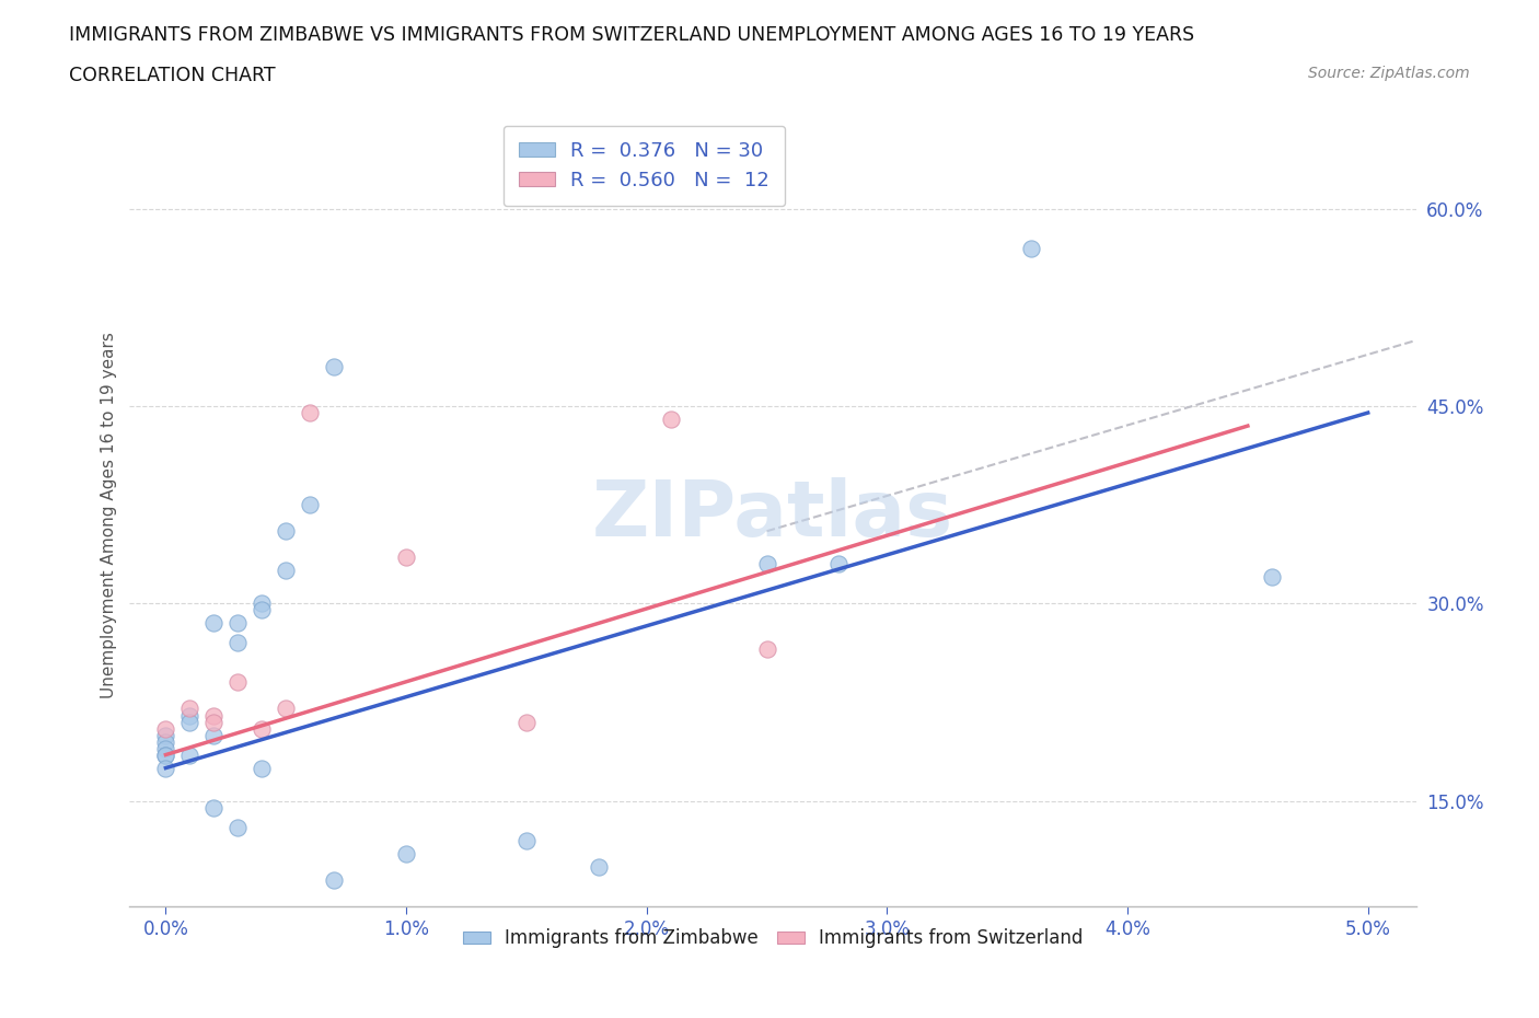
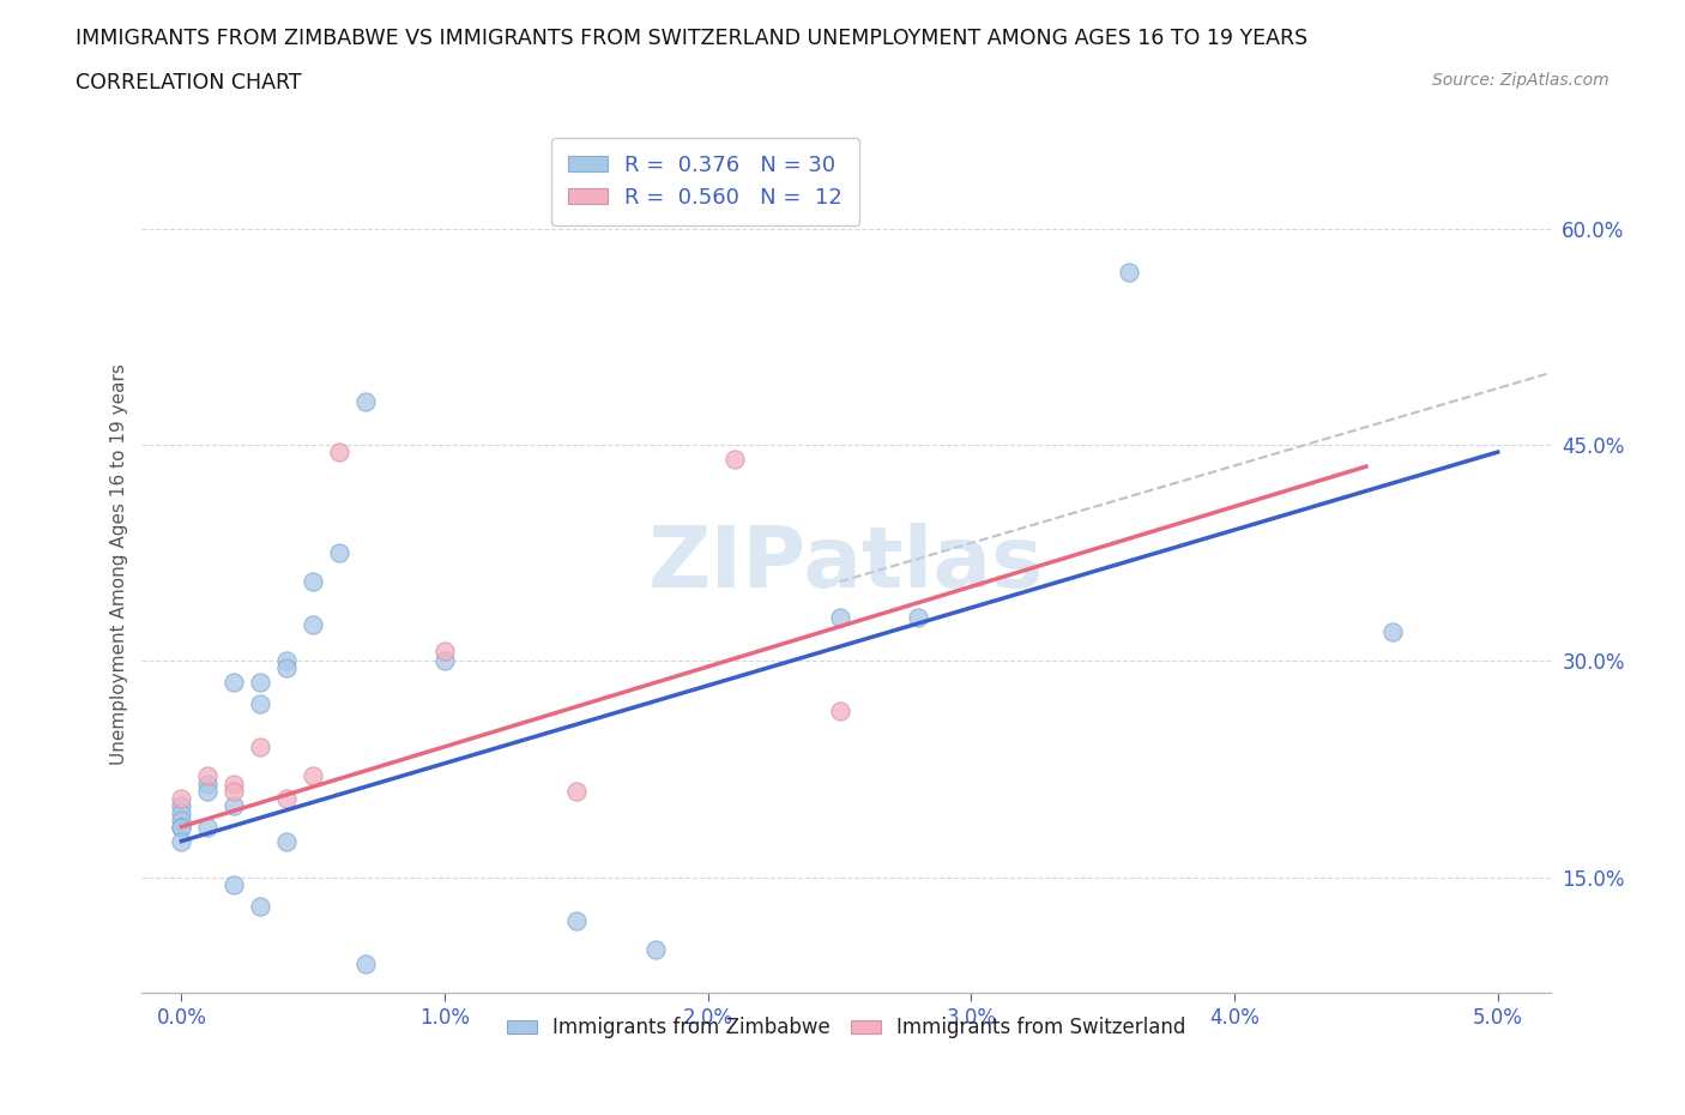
Immigrants from Zimbabwe/1.0%: 11.0% -> 30.0%
Immigrants from Switzerland/1.0%: 33.5% -> 30.7%
